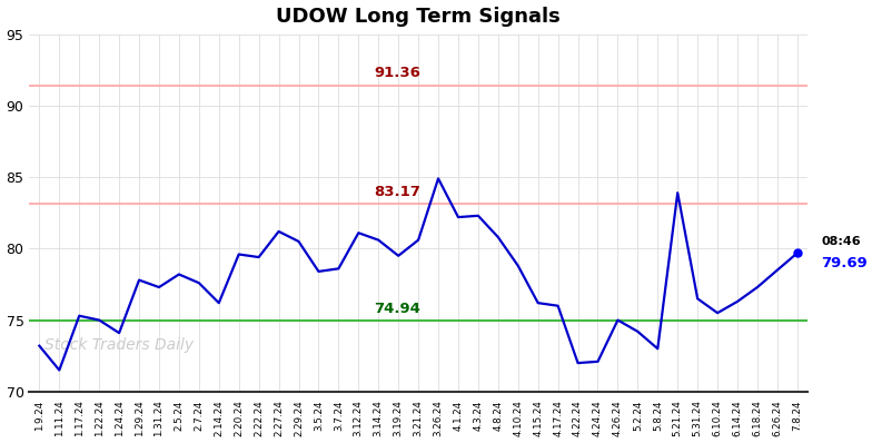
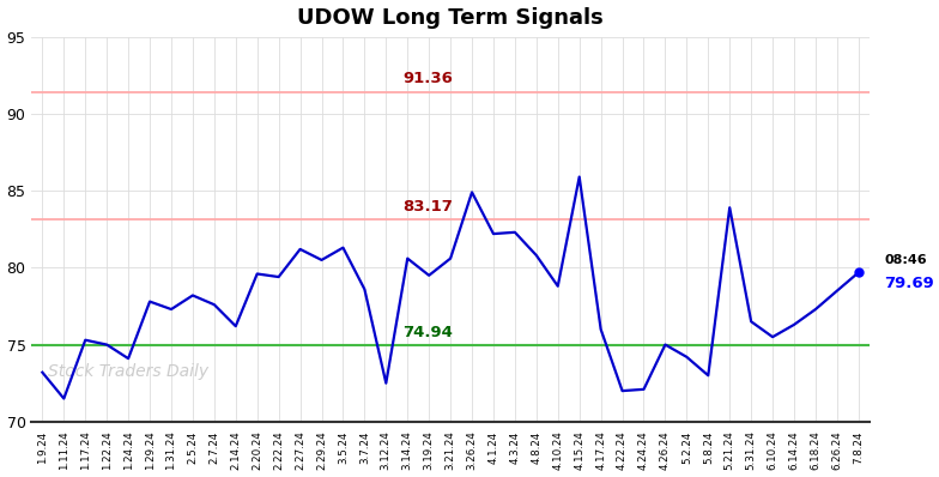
3.5.24: 78.4 -> 81.3
3.12.24: 81.1 -> 72.5
4.15.24: 76.2 -> 85.9
